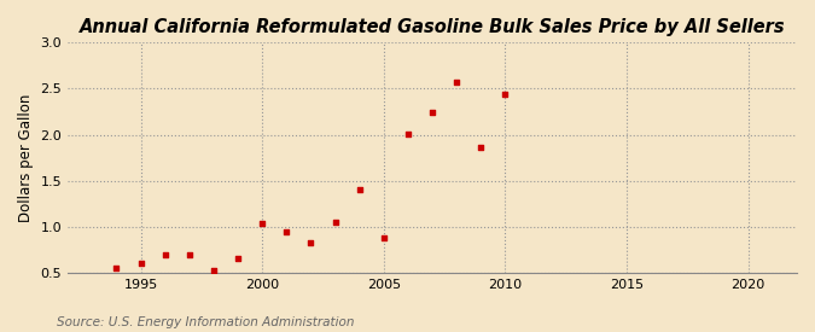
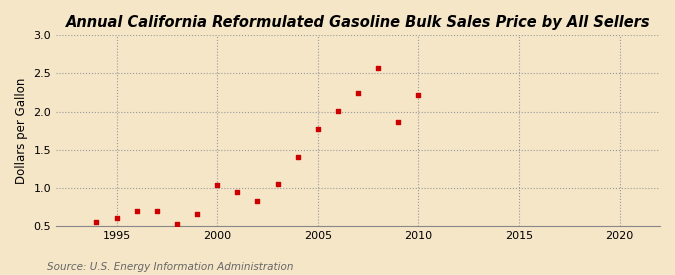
2005: 0.88 -> 1.77
2010: 2.44 -> 2.22
